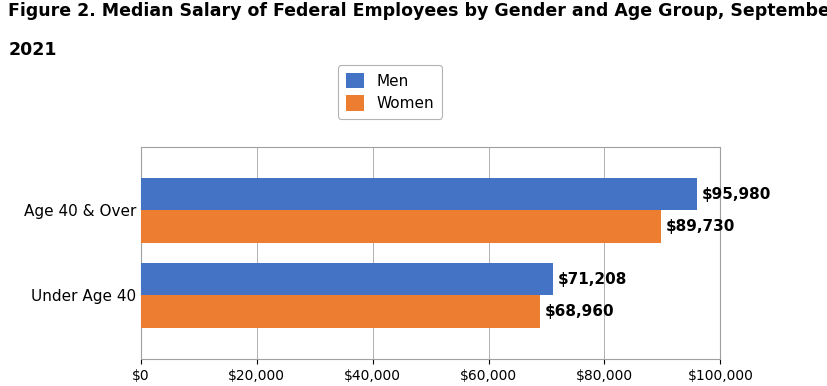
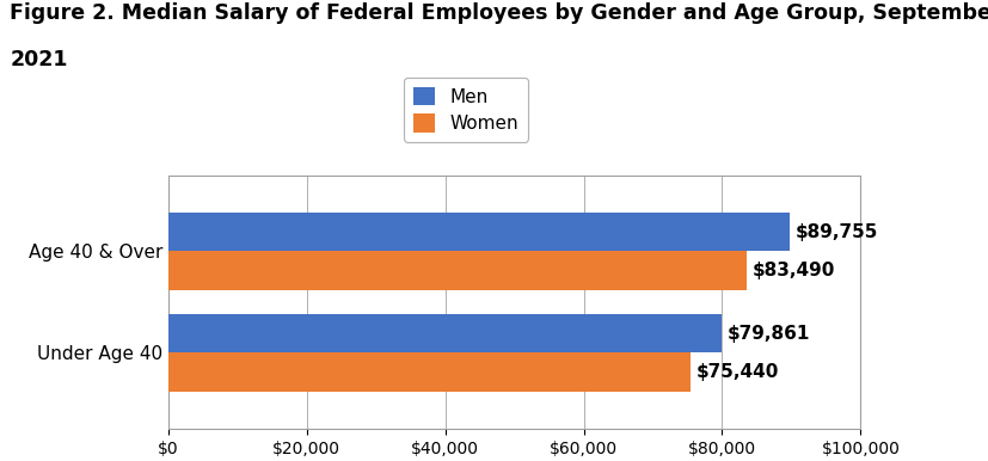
Men/Age 40 & Over: $95,980 -> $89,755
Women/Age 40 & Over: $89,730 -> $83,490
Men/Under Age 40: $71,208 -> $79,861
Women/Under Age 40: $68,960 -> $75,440
